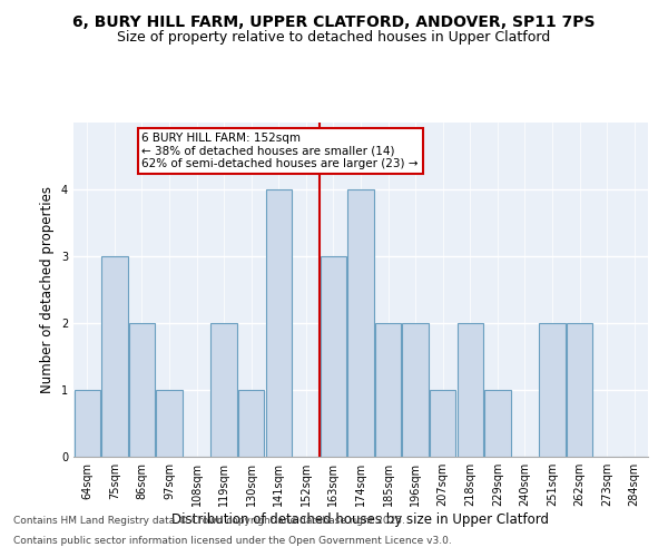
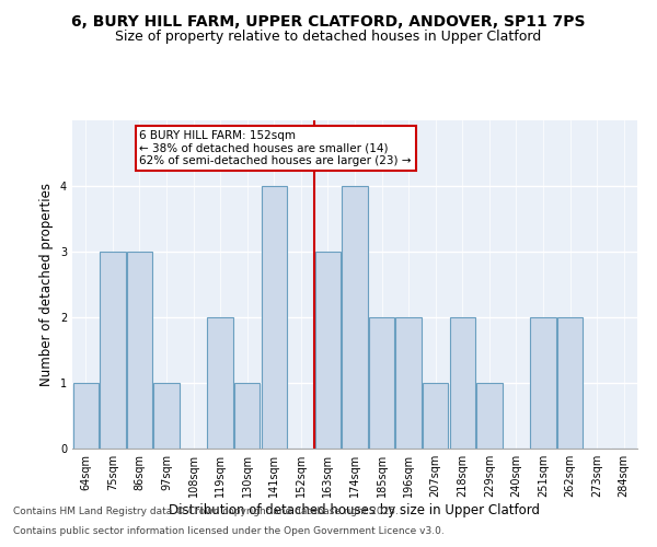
86sqm: 2 -> 3
